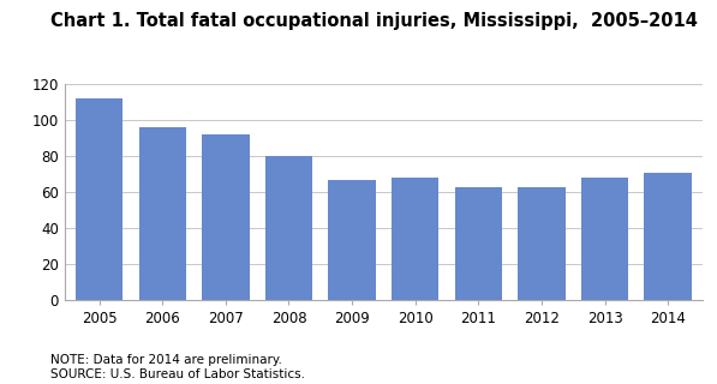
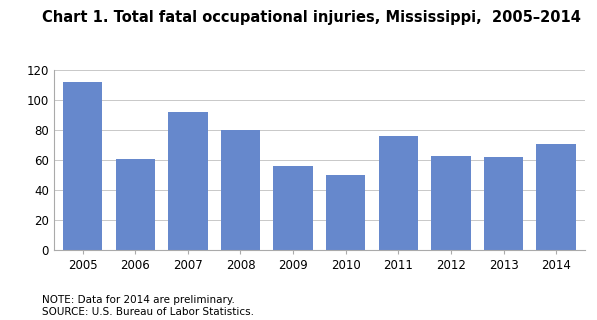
2006: 96 -> 61
2009: 67 -> 56
2010: 68 -> 50
2011: 63 -> 76
2013: 68 -> 62
